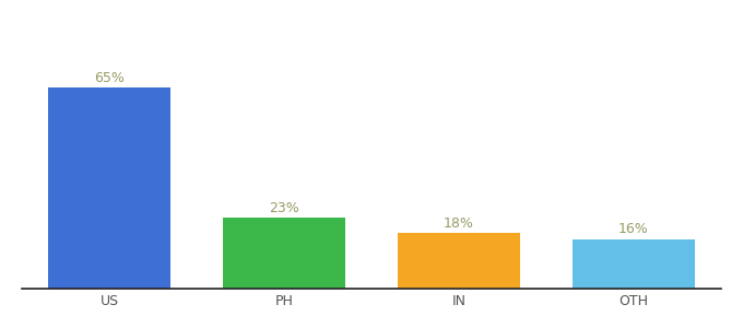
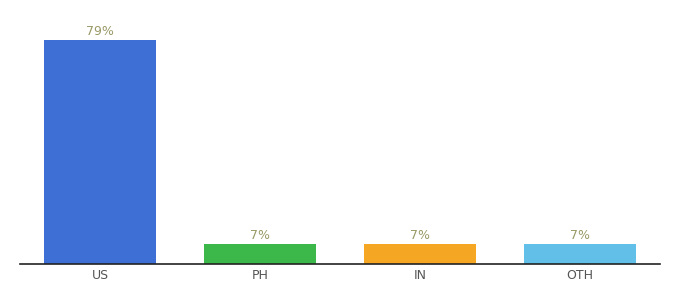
US: 65% -> 79%
PH: 23% -> 7%
IN: 18% -> 7%
OTH: 16% -> 7%
